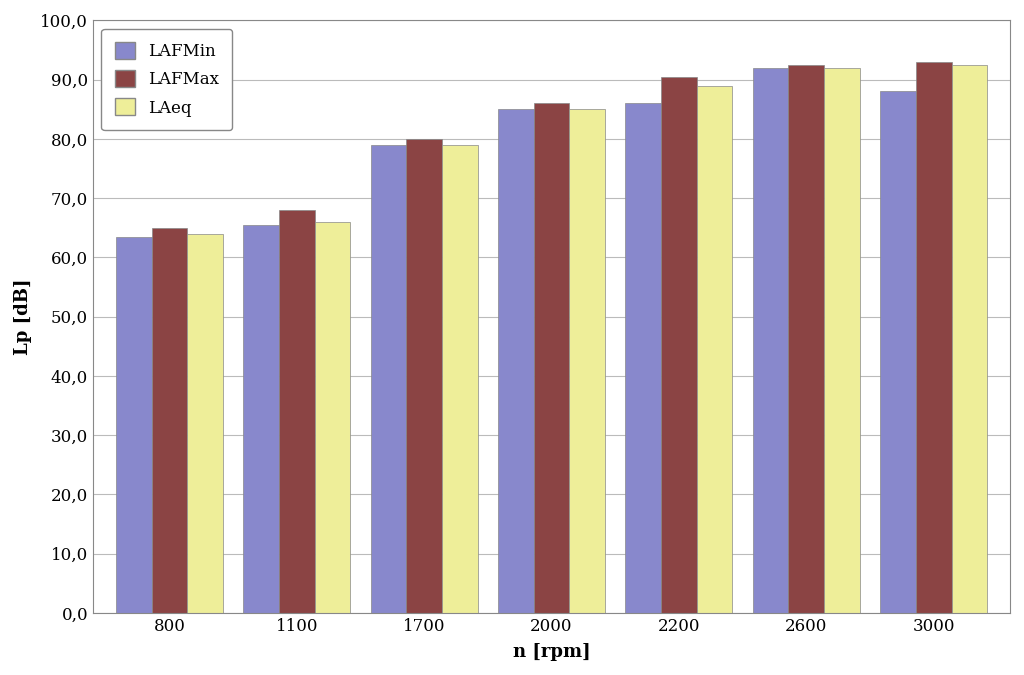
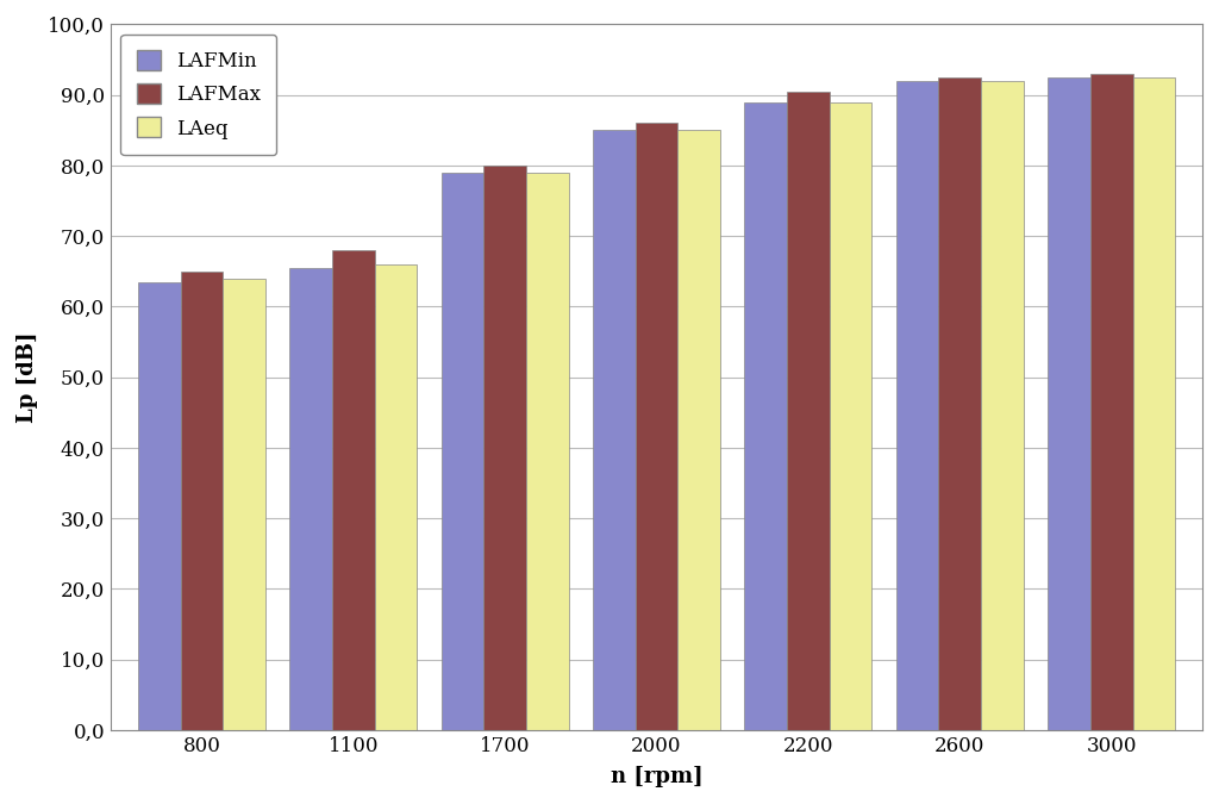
LAFMin/2200: 86,0 -> 89,0
LAFMin/3000: 88,0 -> 92,5
